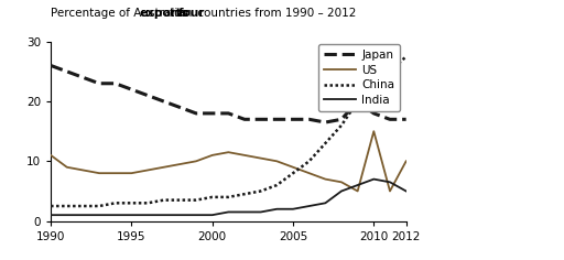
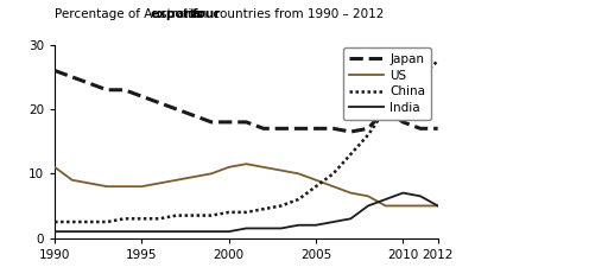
US/2010: 15.0 -> 5.0
US/2012: 10.0 -> 5.0
